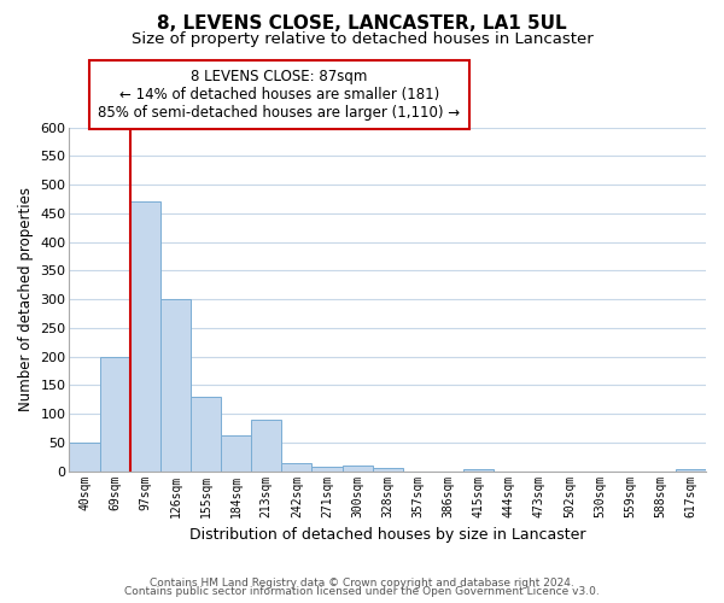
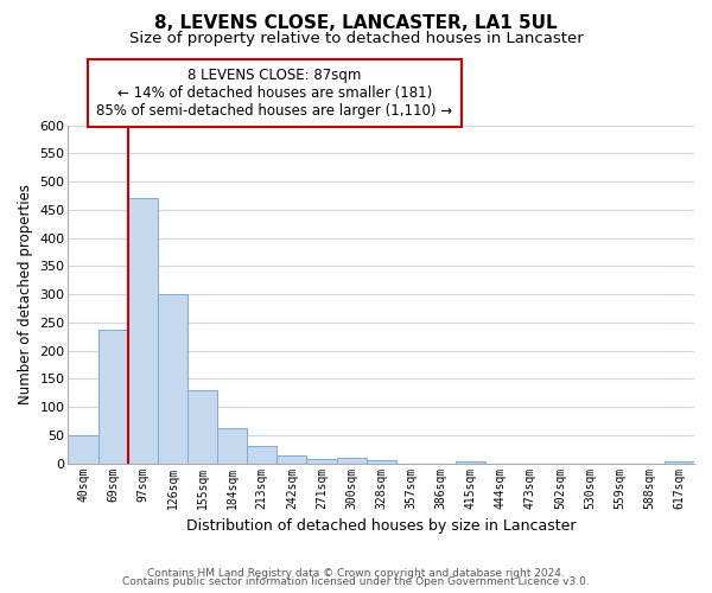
69sqm: 200 -> 238
213sqm: 90 -> 30
